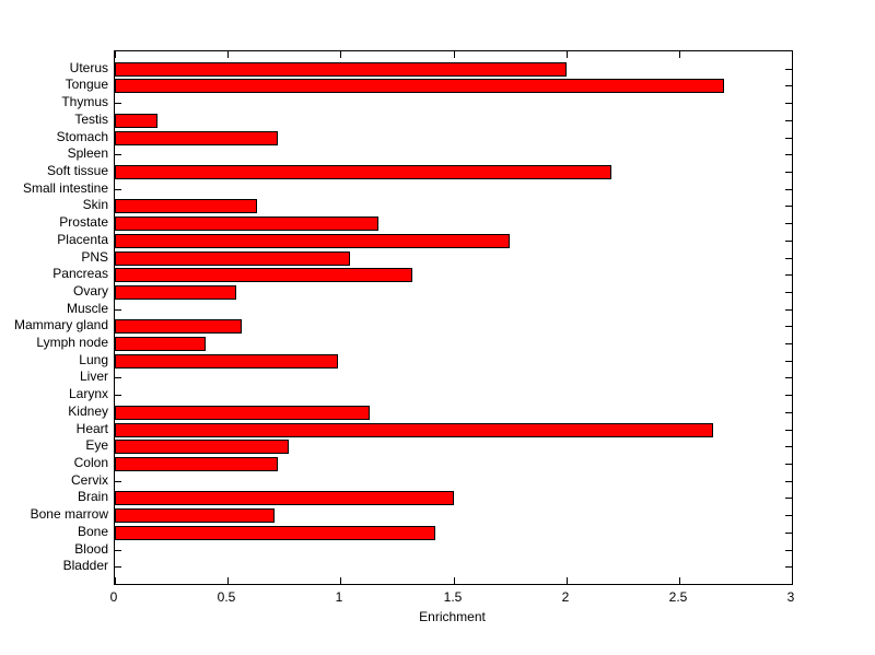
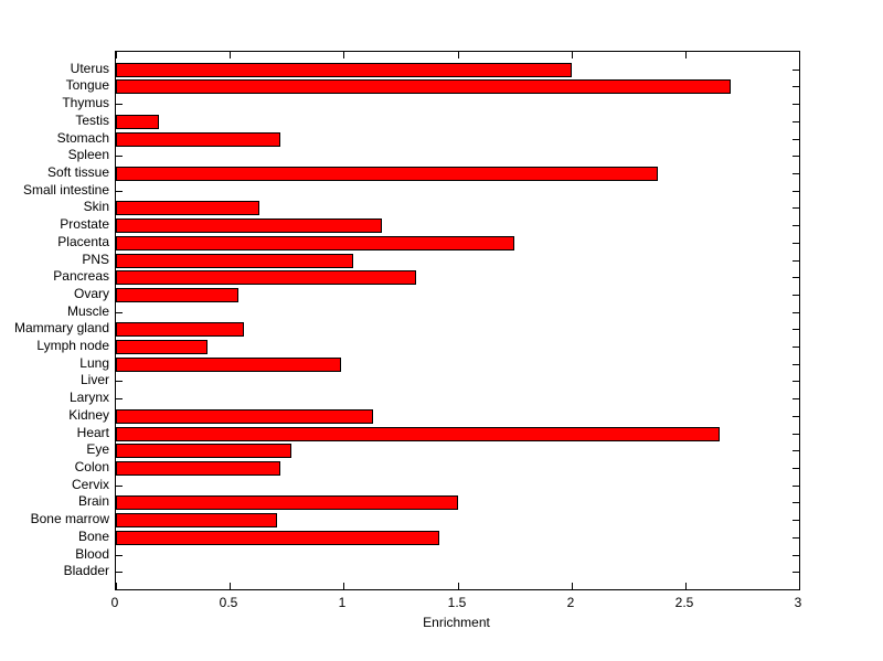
Soft tissue: 2.20 -> 2.38
